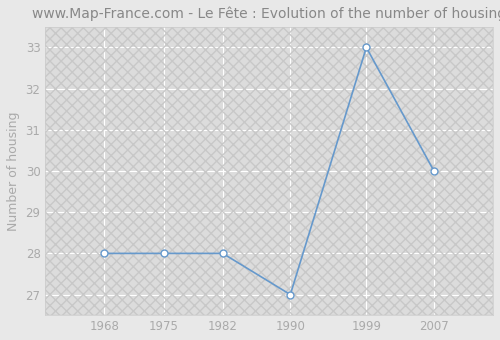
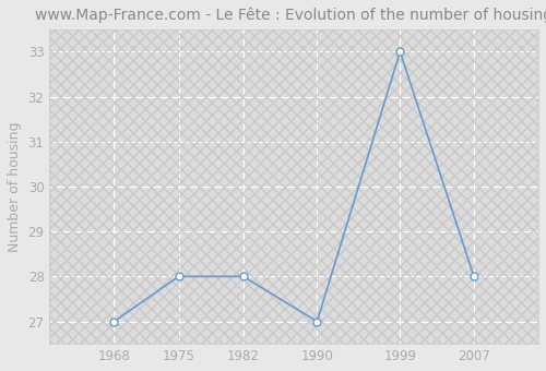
1968: 28 -> 27
2007: 30 -> 28
